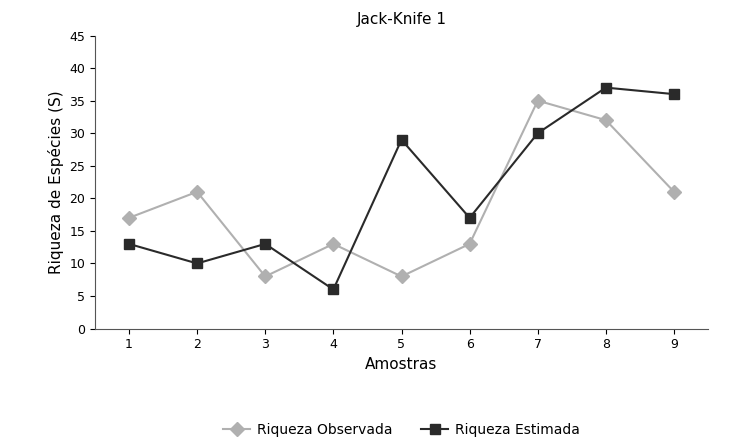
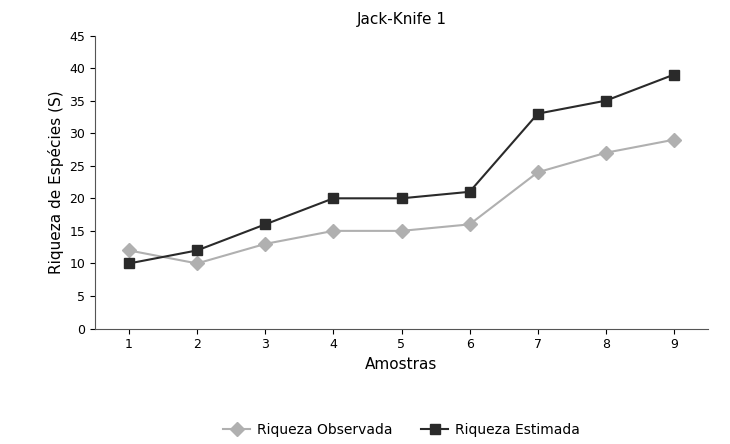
Riqueza Observada/1: 17 -> 12
Riqueza Estimada/1: 13 -> 10
Riqueza Observada/2: 21 -> 10
Riqueza Estimada/2: 10 -> 12
Riqueza Observada/3: 8 -> 13
Riqueza Estimada/3: 13 -> 16
Riqueza Observada/4: 13 -> 15
Riqueza Estimada/4: 6 -> 20
Riqueza Observada/5: 8 -> 15
Riqueza Estimada/5: 29 -> 20
Riqueza Observada/6: 13 -> 16
Riqueza Estimada/6: 17 -> 21
Riqueza Observada/7: 35 -> 24
Riqueza Estimada/7: 30 -> 33
Riqueza Observada/8: 32 -> 27
Riqueza Estimada/8: 37 -> 35
Riqueza Observada/9: 21 -> 29
Riqueza Estimada/9: 36 -> 39
